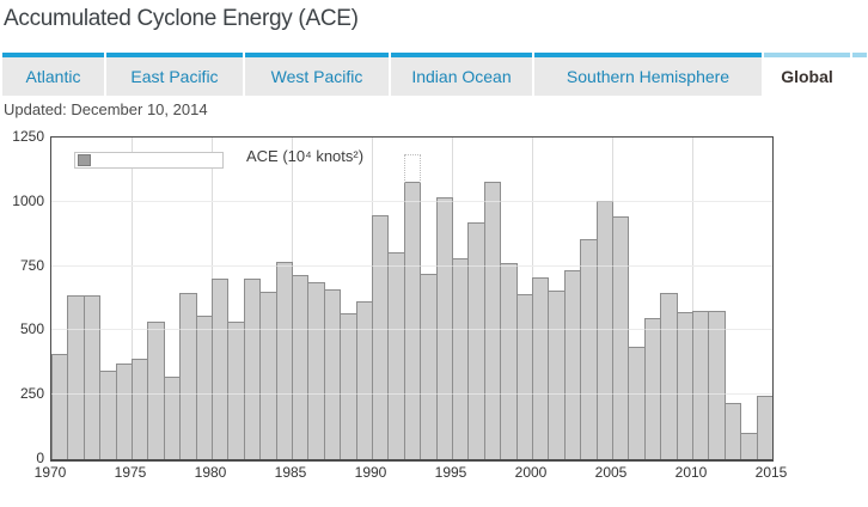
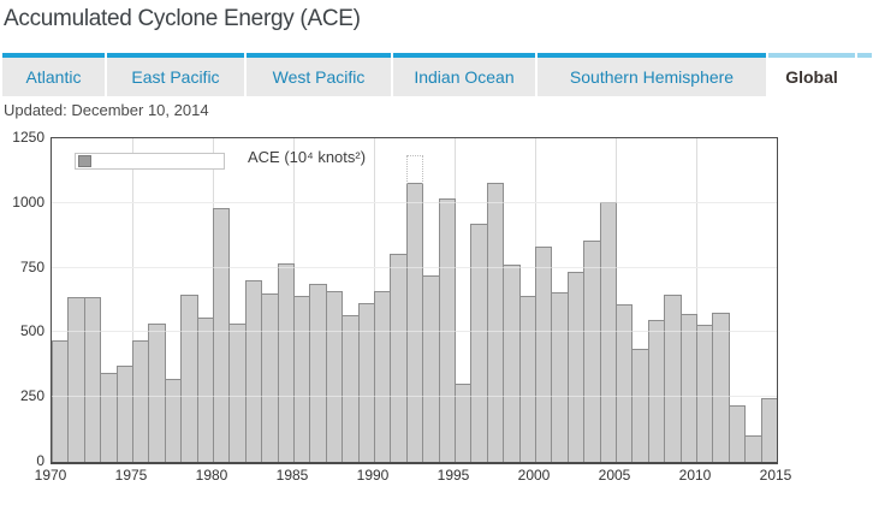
1970: 410 -> 470
1975: 390 -> 470
1980: 700 -> 980
1985: 720 -> 640
1990: 950 -> 660
1995: 780 -> 300
2000: 700 -> 830
2005: 940 -> 610
2010: 580 -> 530
